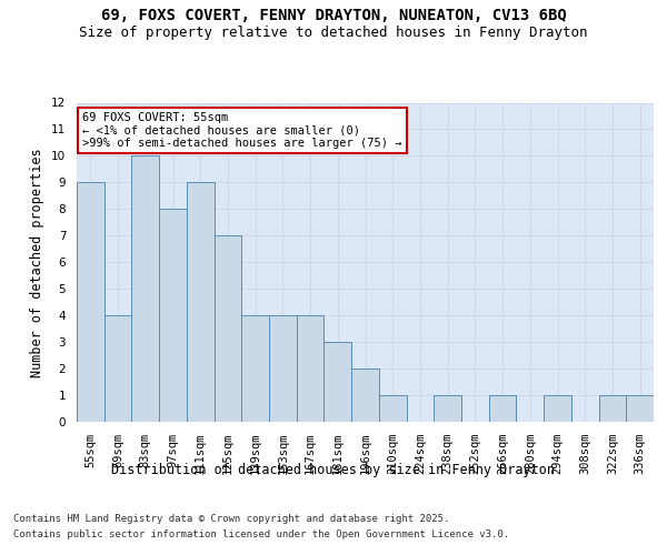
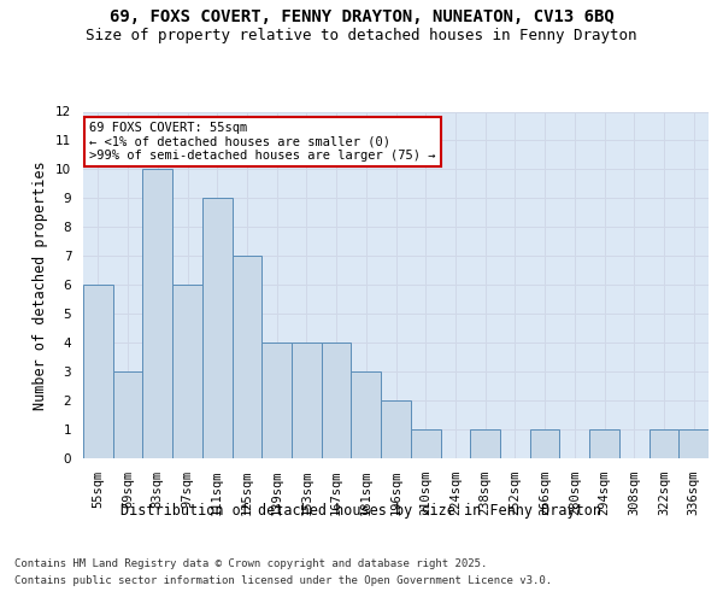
55sqm: 9 -> 6
69sqm: 4 -> 3
97sqm: 8 -> 6
